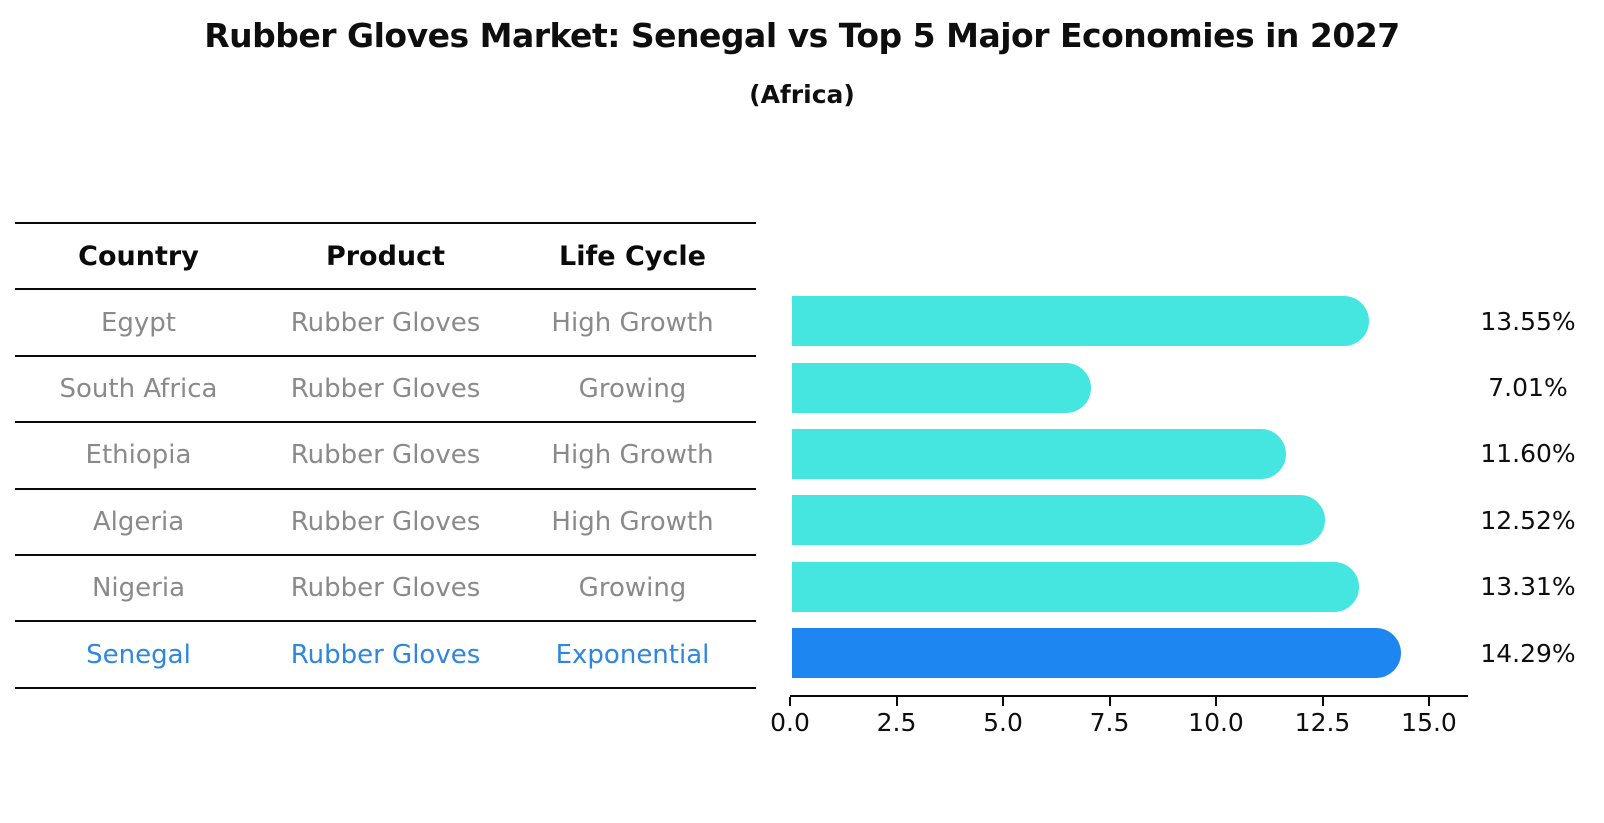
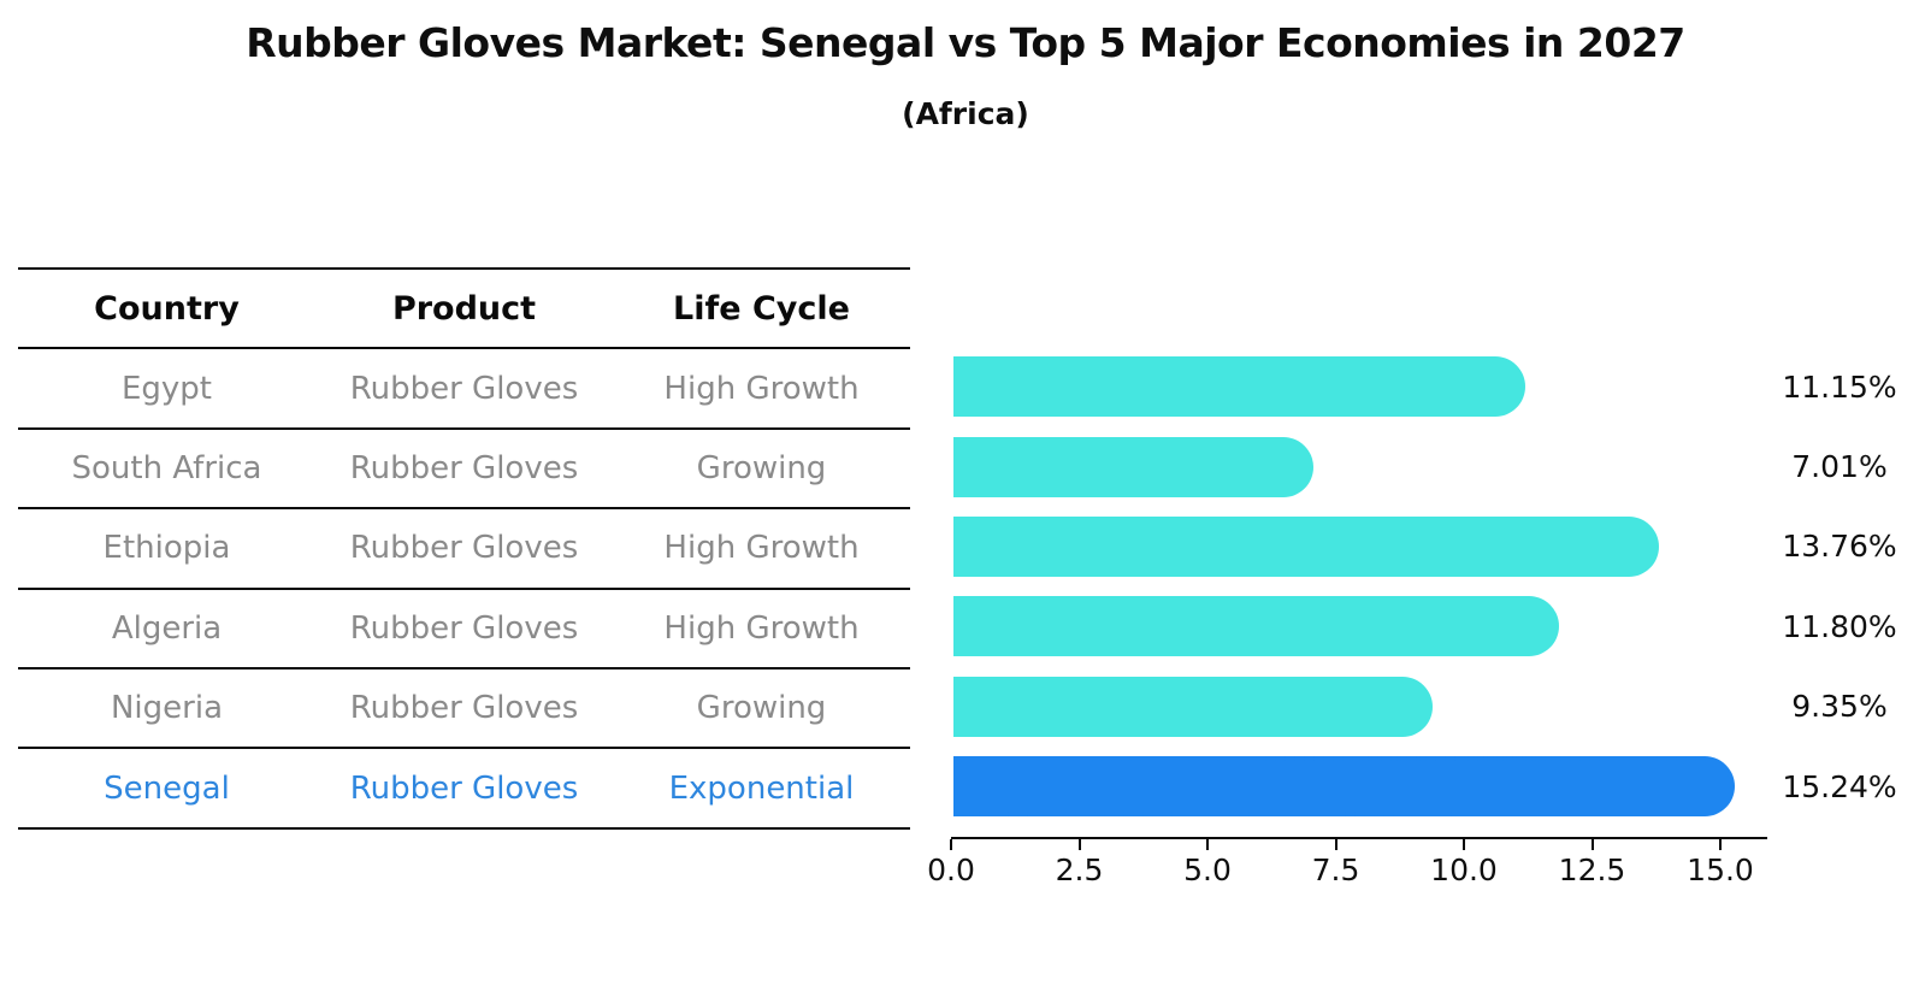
Egypt: 13.55% -> 11.15%
Ethiopia: 11.60% -> 13.76%
Algeria: 12.52% -> 11.80%
Nigeria: 13.31% -> 9.35%
Senegal: 14.29% -> 15.24%
